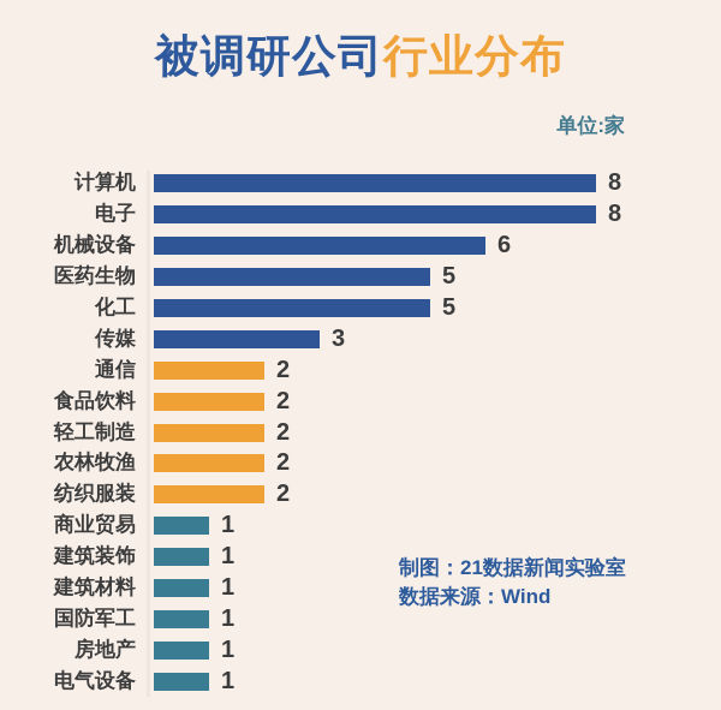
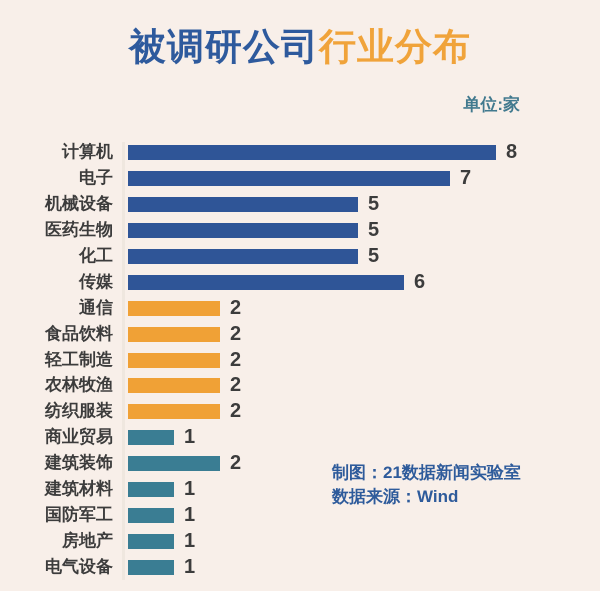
电子: 8 -> 7
机械设备: 6 -> 5
传媒: 3 -> 6
建筑装饰: 1 -> 2
